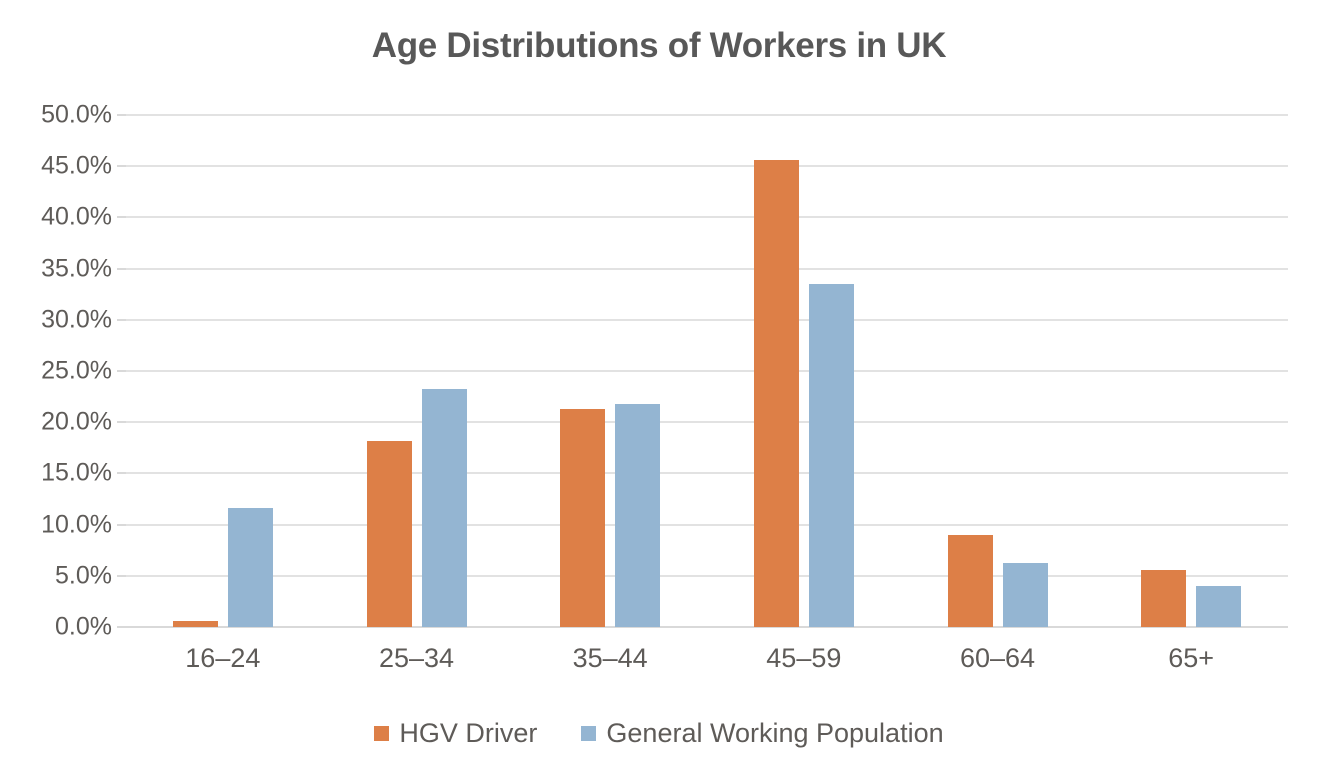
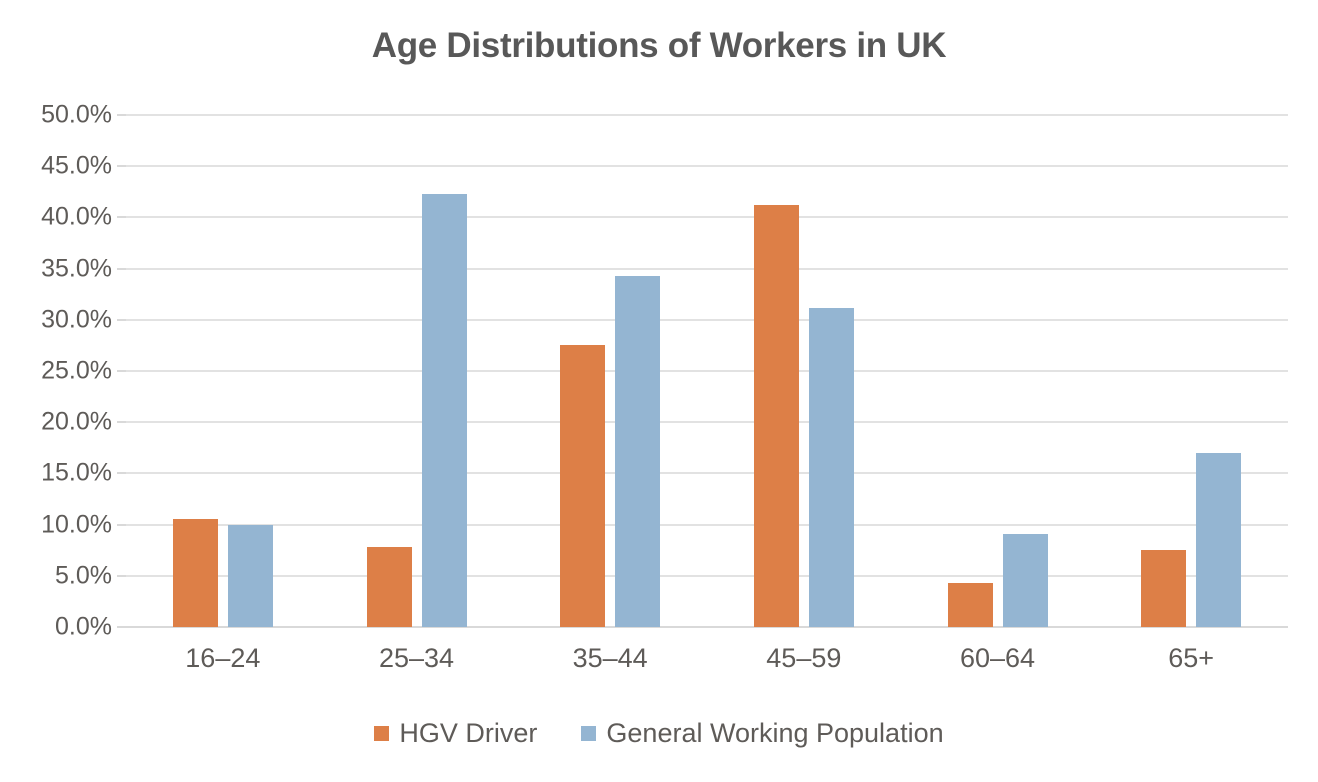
HGV Driver/16–24: 0.6% -> 10.5%
General Working Population/16–24: 11.6% -> 10.0%
HGV Driver/25–34: 18.2% -> 7.8%
General Working Population/25–34: 23.2% -> 42.3%
HGV Driver/35–44: 21.3% -> 27.5%
General Working Population/35–44: 21.8% -> 34.3%
HGV Driver/45–59: 45.6% -> 41.2%
General Working Population/45–59: 33.5% -> 31.2%
HGV Driver/60–64: 9.0% -> 4.3%
General Working Population/60–64: 6.3% -> 9.1%
HGV Driver/65+: 5.6% -> 7.5%
General Working Population/65+: 4.0% -> 17.0%
